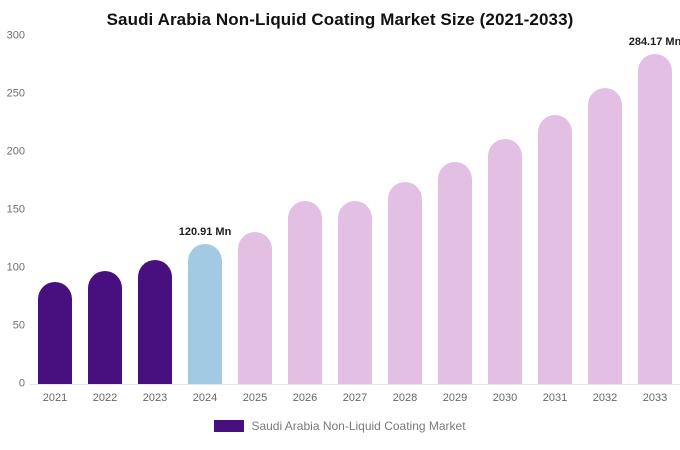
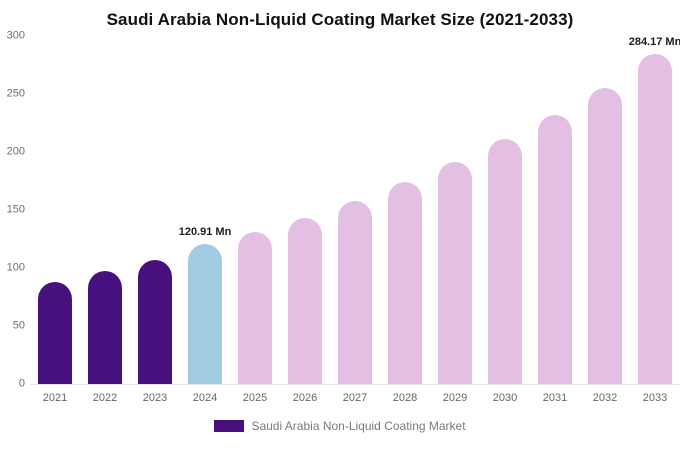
2026: 158 -> 143
